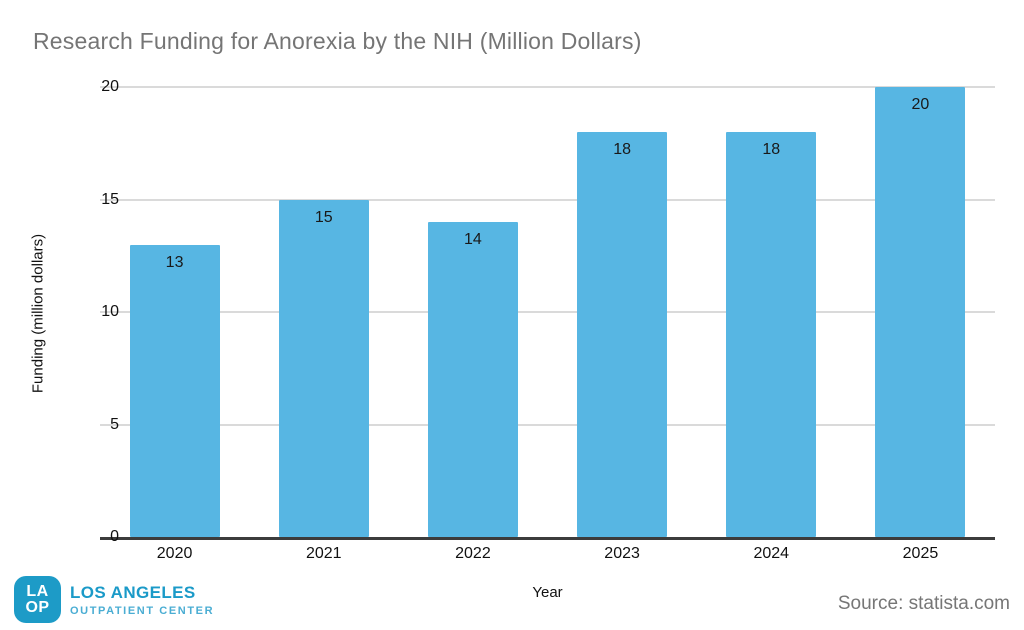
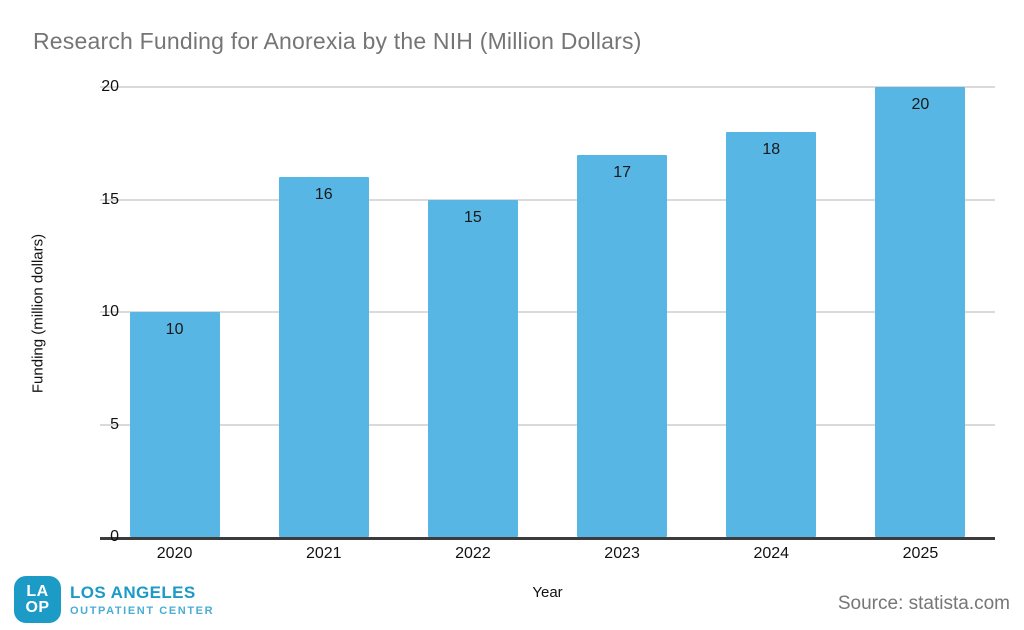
2020: 13 -> 10
2021: 15 -> 16
2022: 14 -> 15
2023: 18 -> 17
